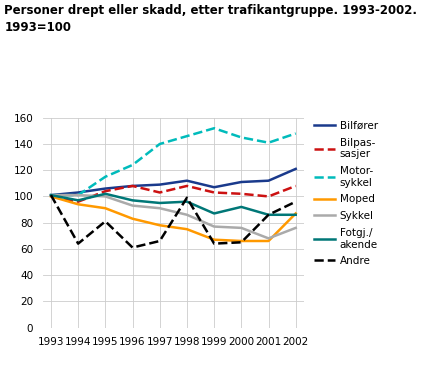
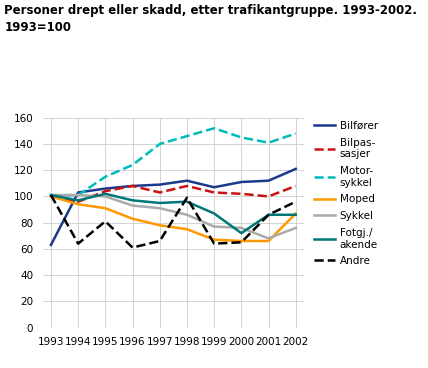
Bilfører/1993: 101 -> 63
Fotgj./ akende/2000: 92 -> 72
